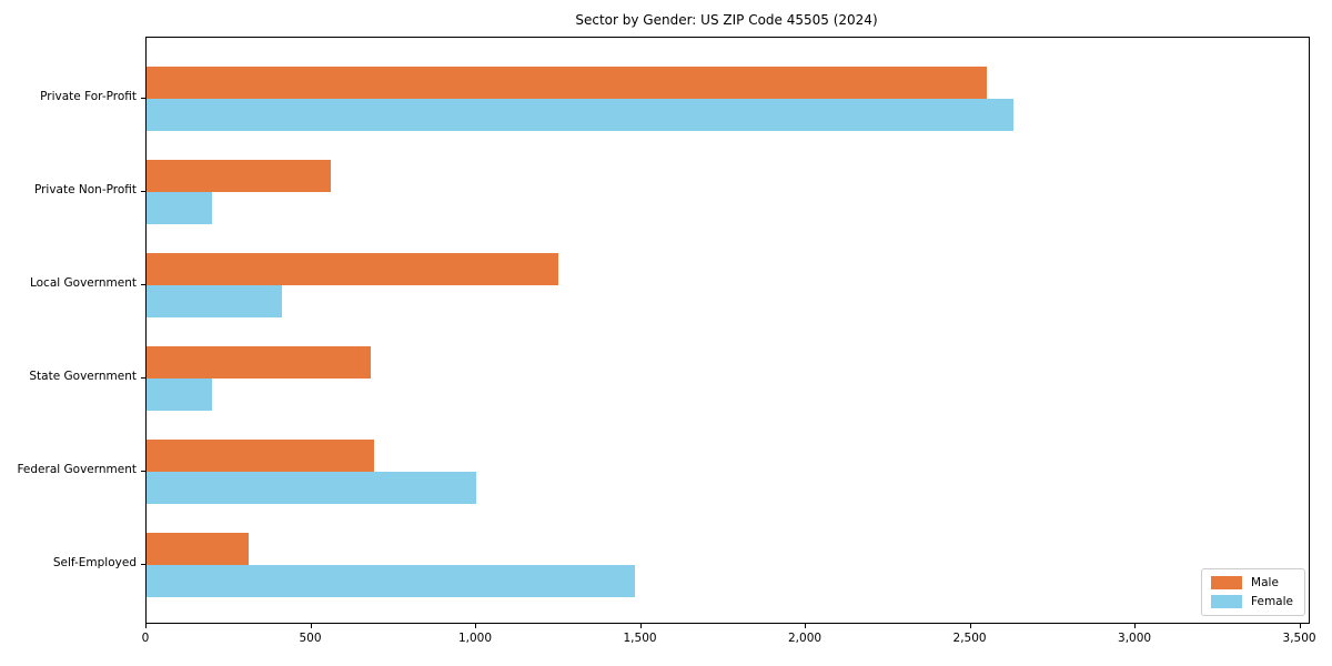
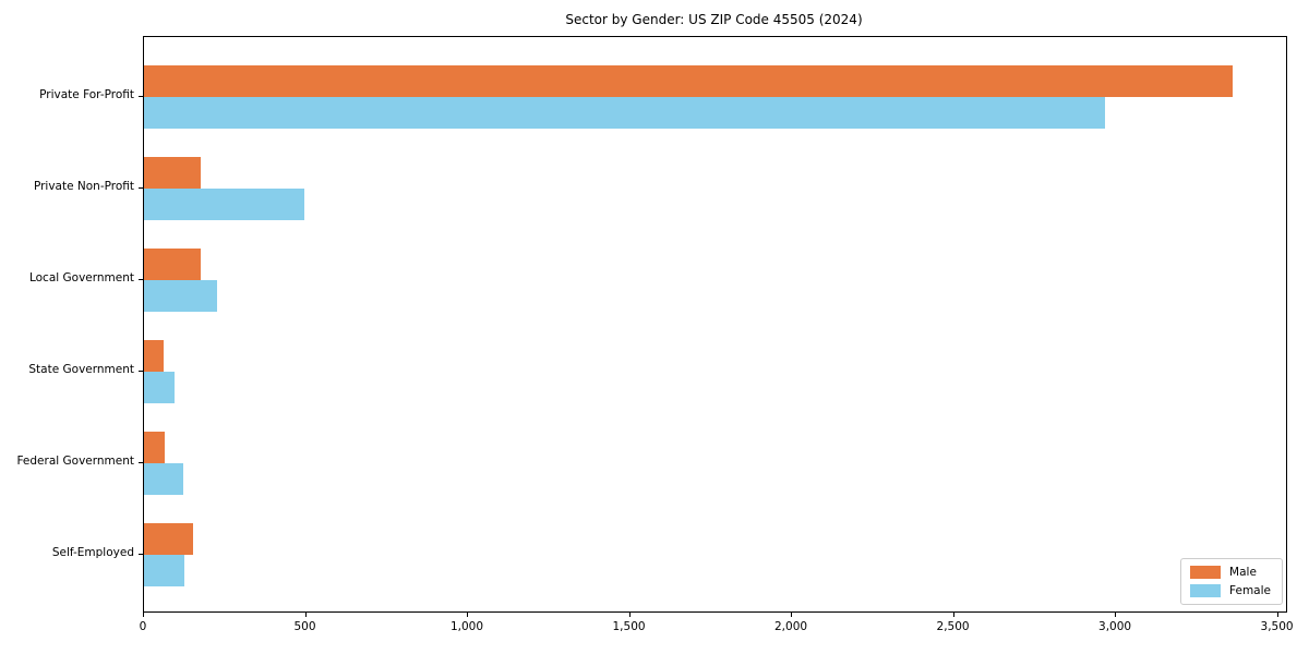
Male/Private For-Profit: 2550 -> 3360
Female/Private For-Profit: 2630 -> 2960
Male/Private Non-Profit: 560 -> 180
Female/Private Non-Profit: 200 -> 500
Male/Local Government: 1250 -> 180
Female/Local Government: 410 -> 220
Male/State Government: 680 -> 60
Female/State Government: 200 -> 100
Male/Federal Government: 690 -> 60
Female/Federal Government: 1000 -> 120
Male/Self-Employed: 310 -> 150
Female/Self-Employed: 1480 -> 120
